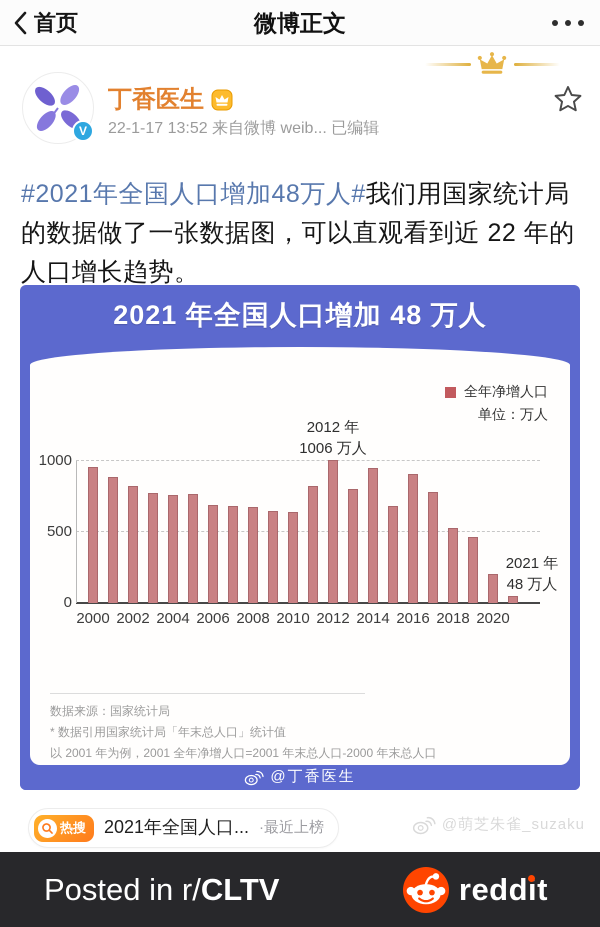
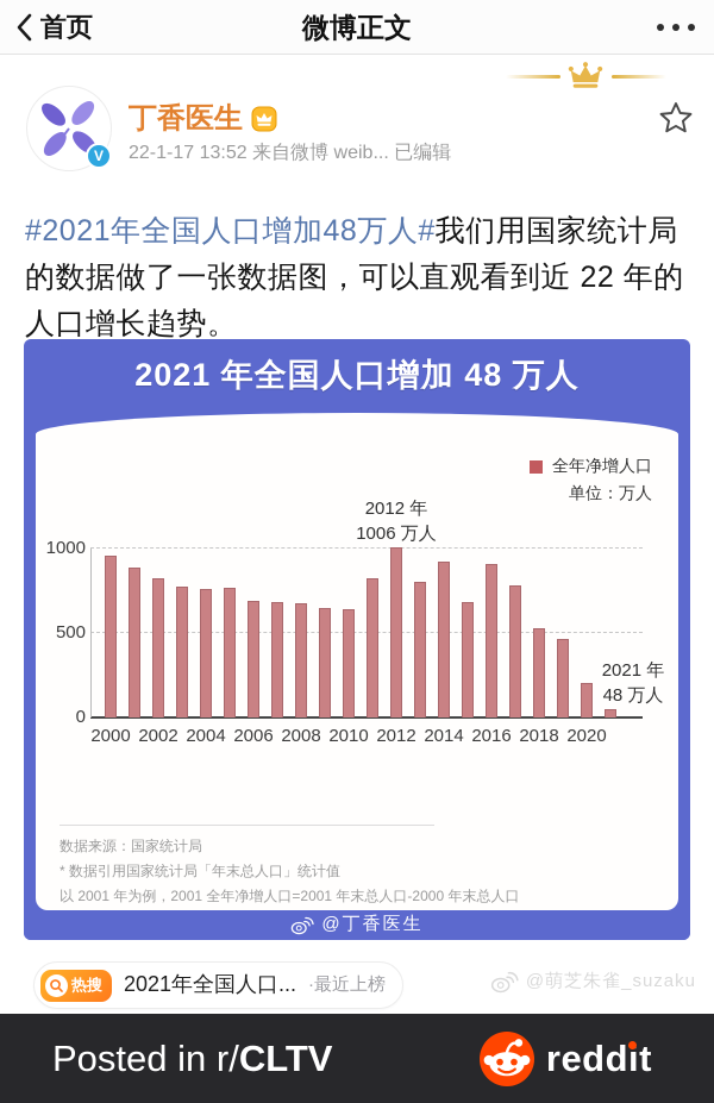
2014: 950 -> 920
